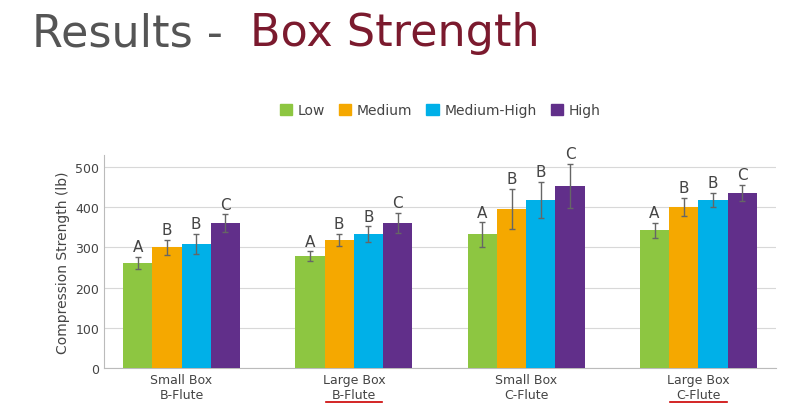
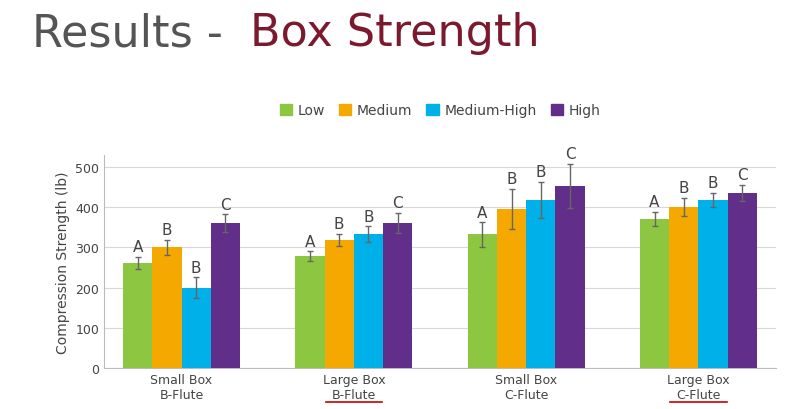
Medium-High/Small Box B-Flute: 308 -> 200
Low/Large Box C-Flute: 342 -> 370
